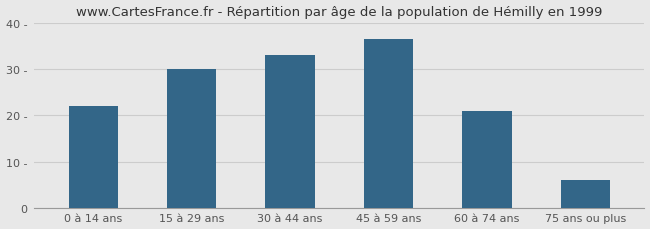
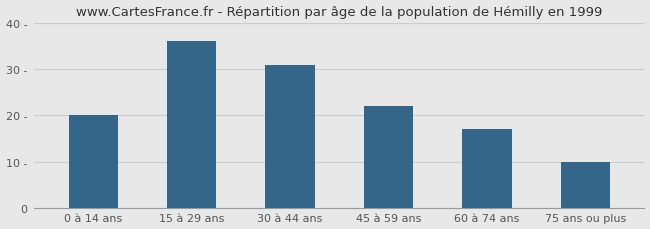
0 à 14 ans: 22.0 - -> 20.0 -
15 à 29 ans: 30.0 - -> 36.0 -
30 à 44 ans: 33.0 - -> 31.0 -
45 à 59 ans: 36.5 - -> 22.0 -
60 à 74 ans: 21.0 - -> 17.0 -
75 ans ou plus: 6.0 - -> 10.0 -
